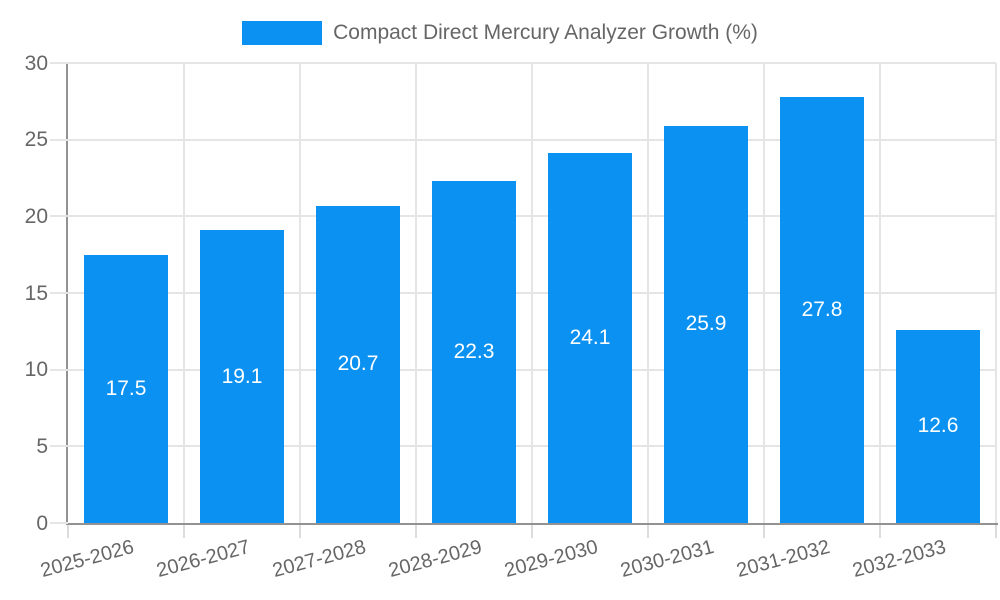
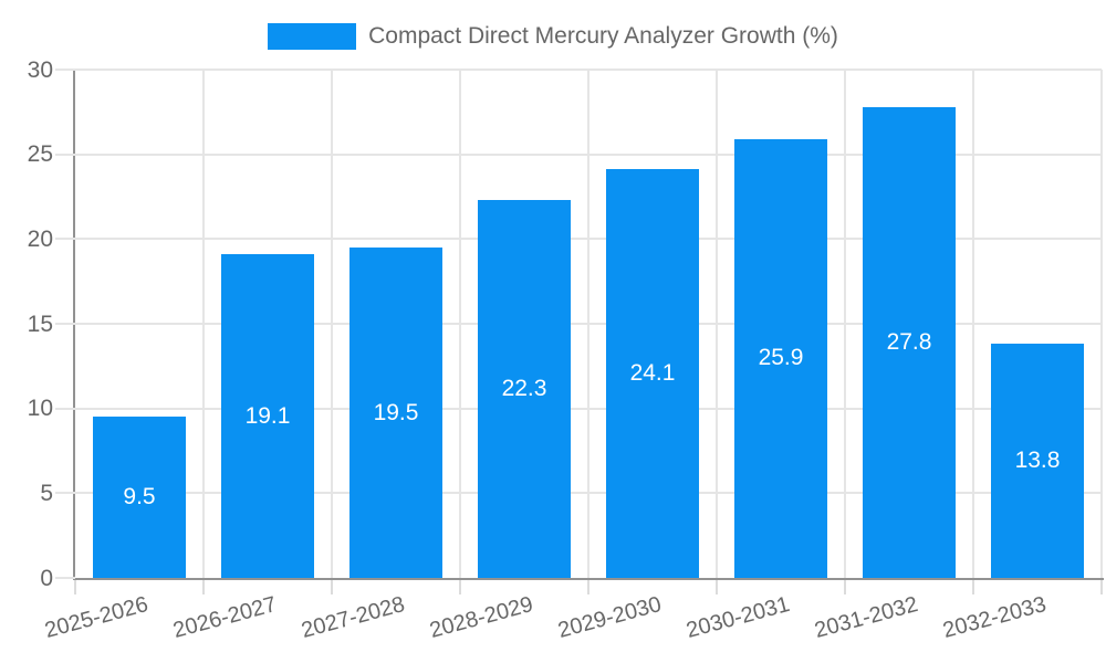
2025-2026: 17.5 -> 9.5
2027-2028: 20.7 -> 19.5
2032-2033: 12.6 -> 13.8
